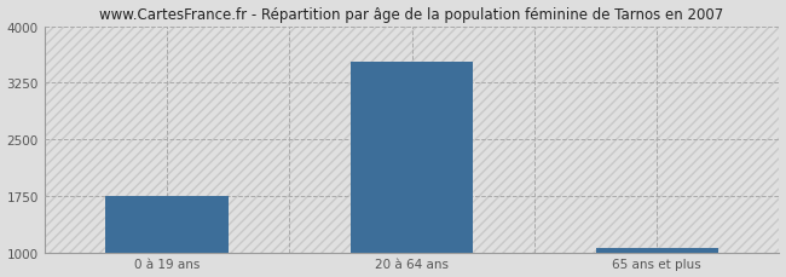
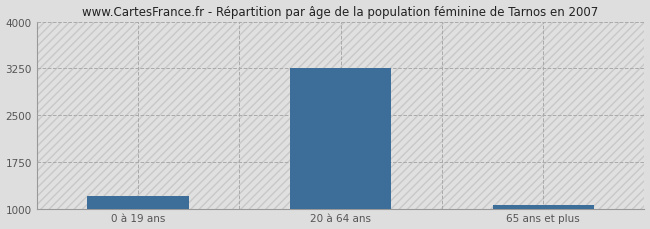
0 à 19 ans: 1740 -> 1200
20 à 64 ans: 3520 -> 3250
